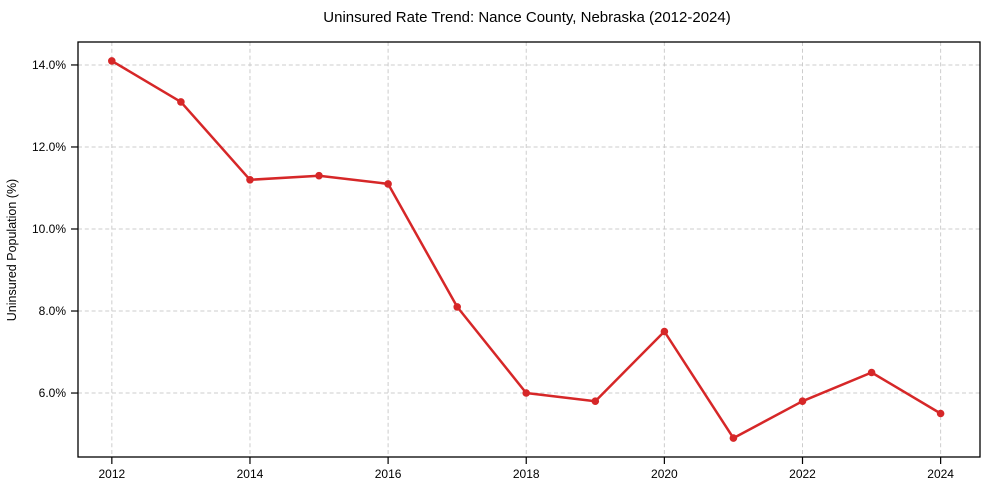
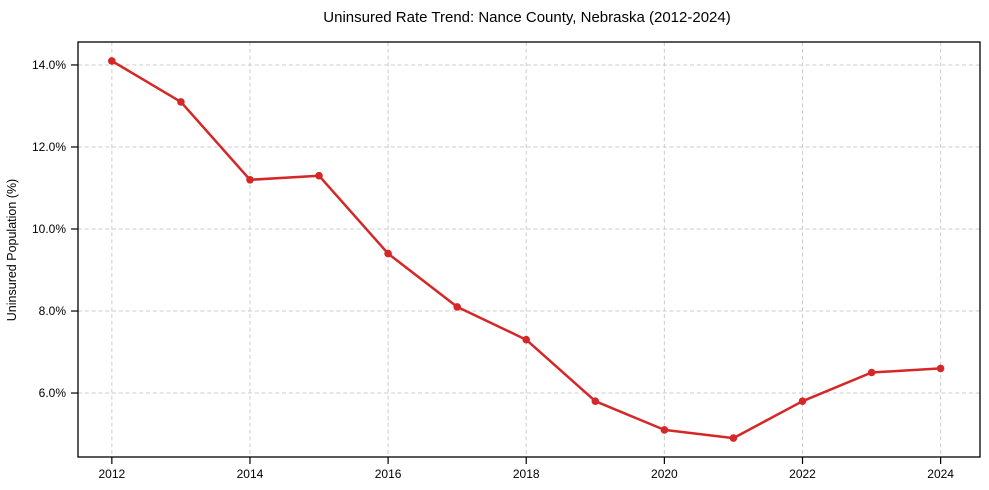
2016: 11.1% -> 9.4%
2018: 6.0% -> 7.3%
2020: 7.5% -> 5.1%
2024: 5.5% -> 6.6%
